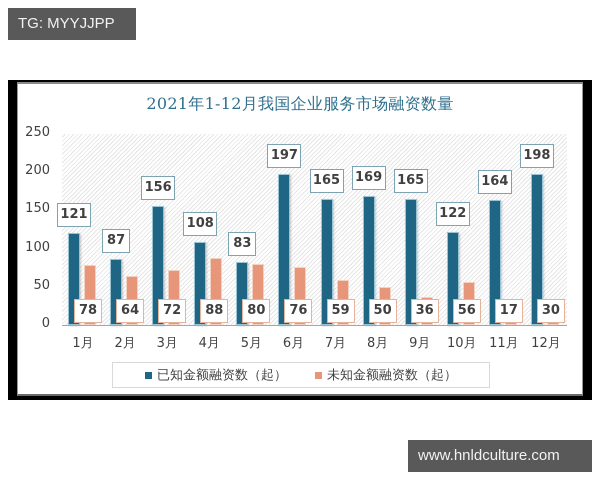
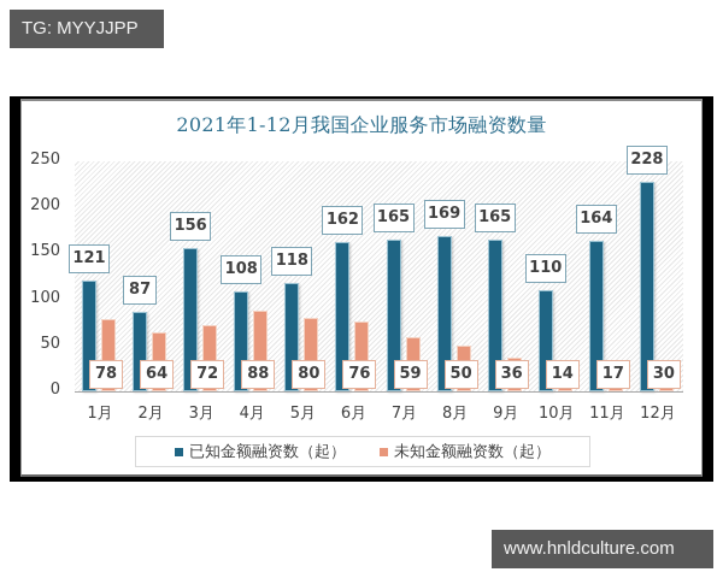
已知金额融资数（起）/5月: 83 -> 118
已知金额融资数（起）/6月: 197 -> 162
已知金额融资数（起）/10月: 122 -> 110
未知金额融资数（起）/10月: 56 -> 14
已知金额融资数（起）/12月: 198 -> 228
